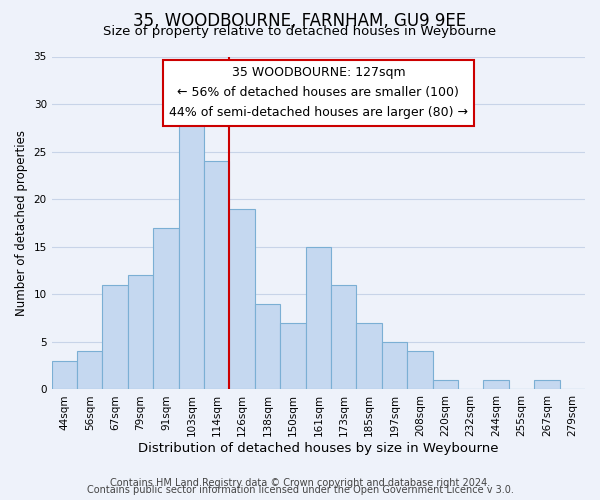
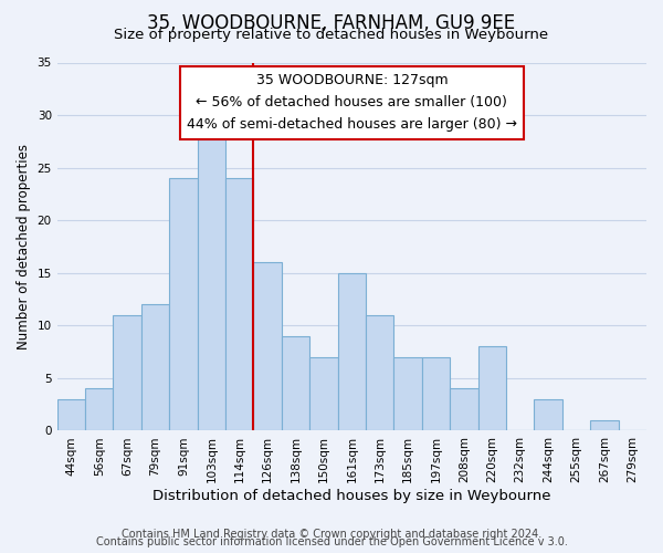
91sqm: 17 -> 24
126sqm: 19 -> 16
197sqm: 5 -> 7
220sqm: 1 -> 8
244sqm: 1 -> 3
